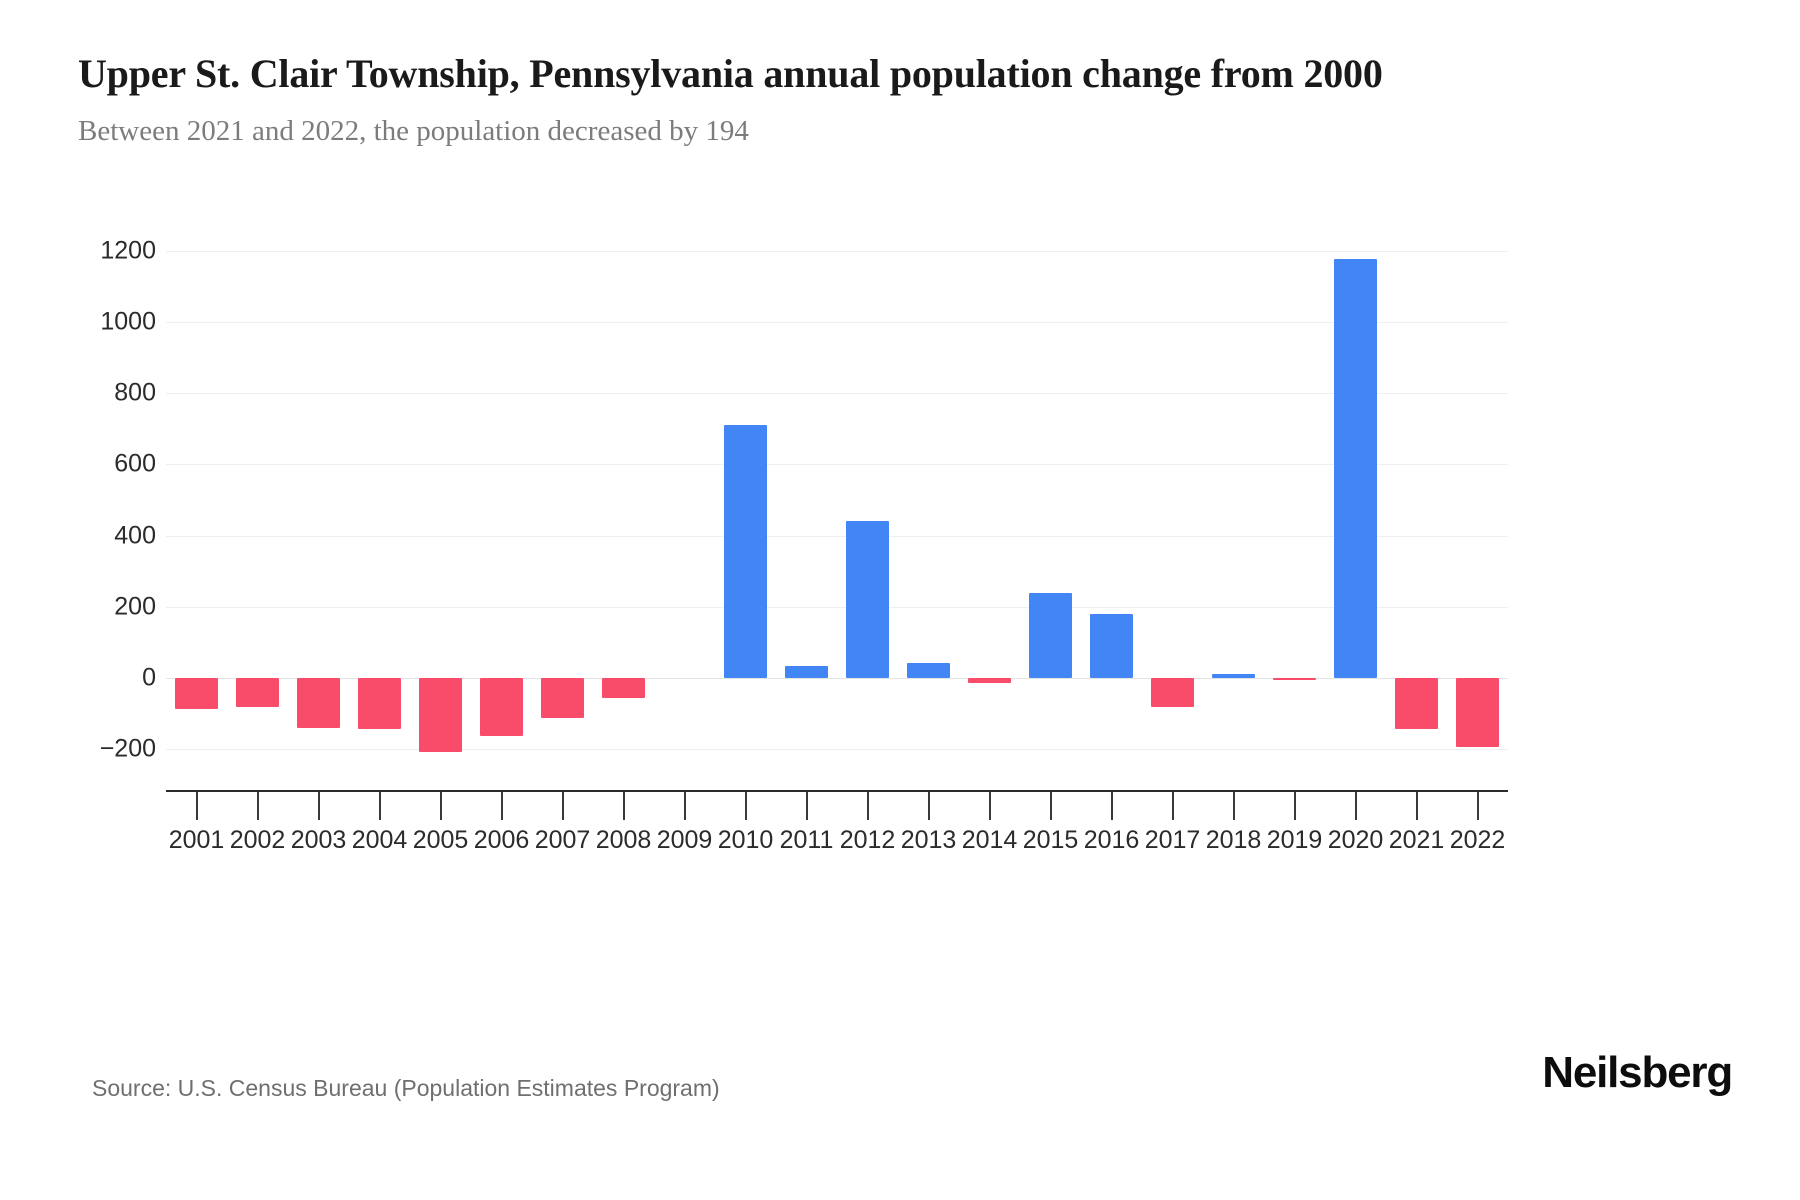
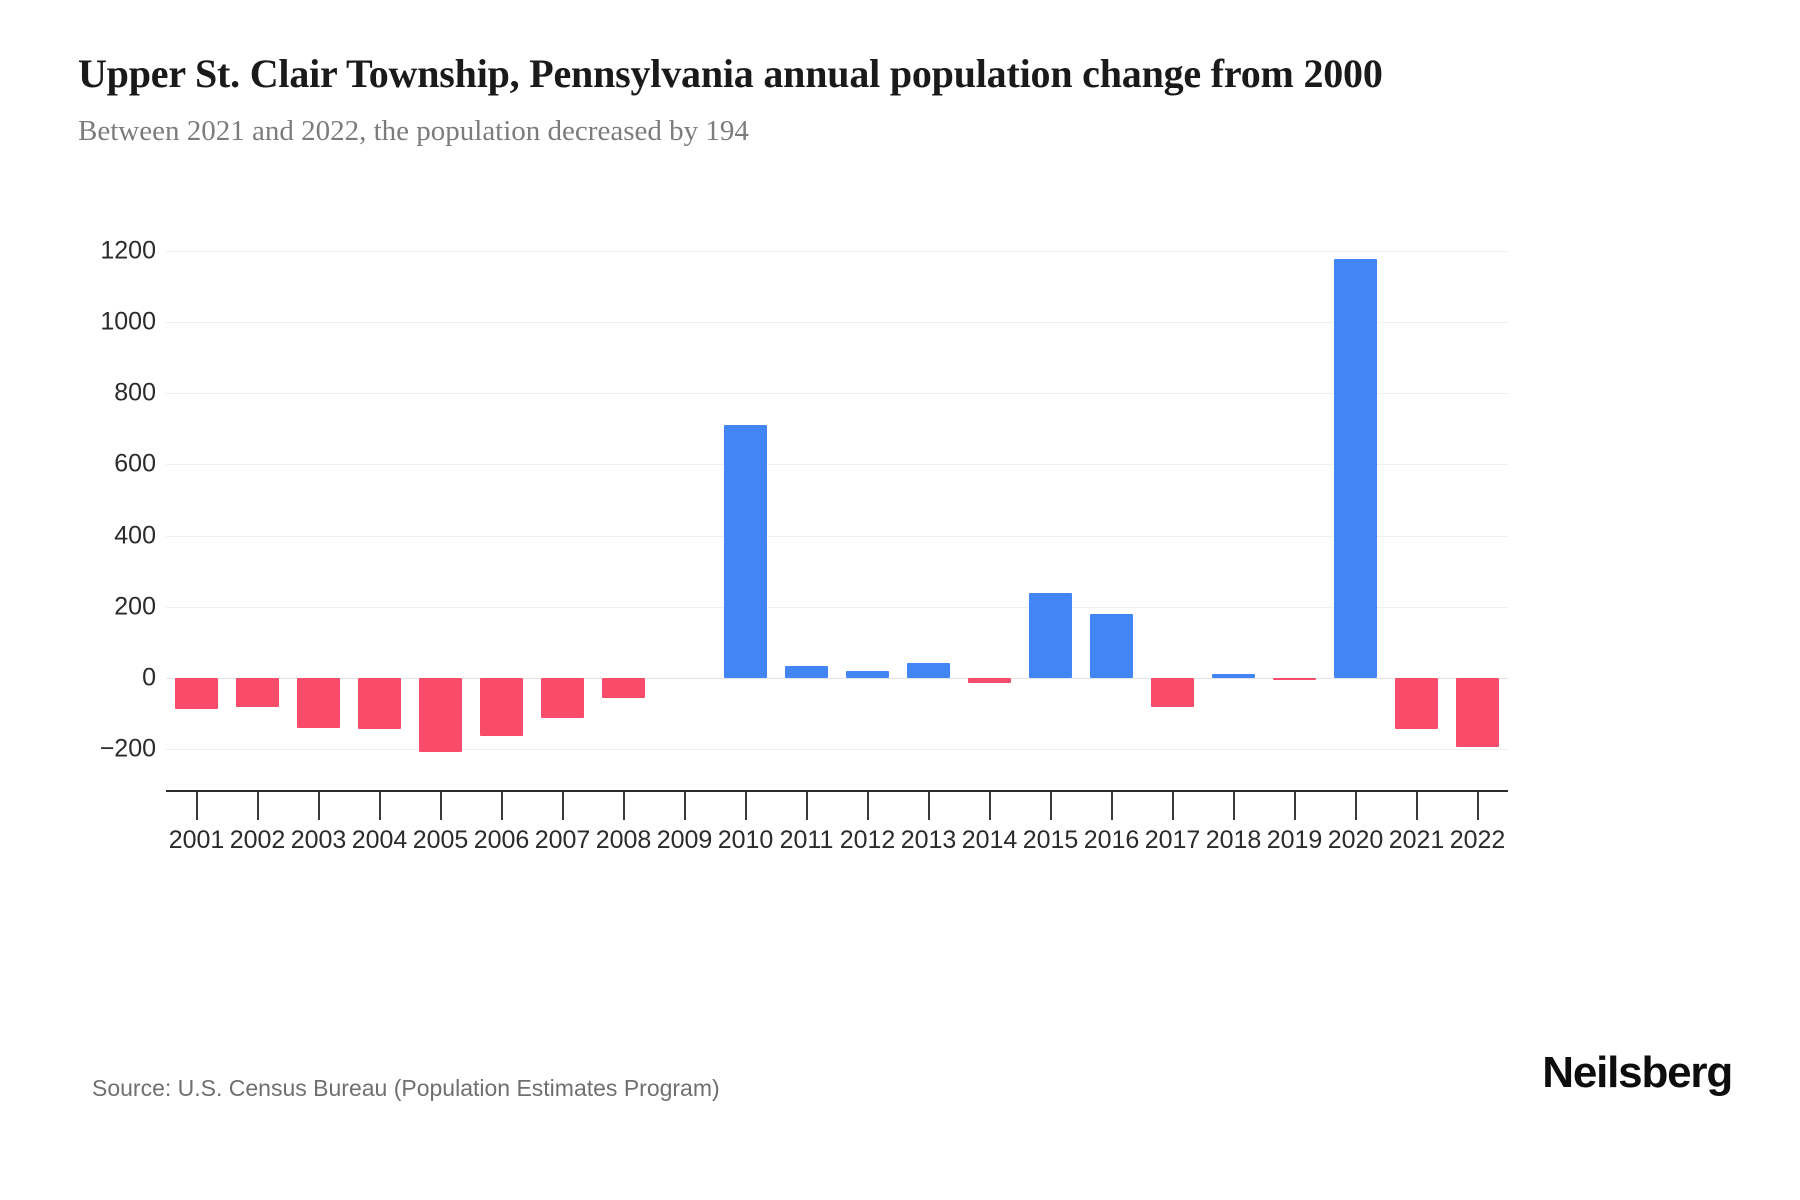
2012: 440 -> 20
